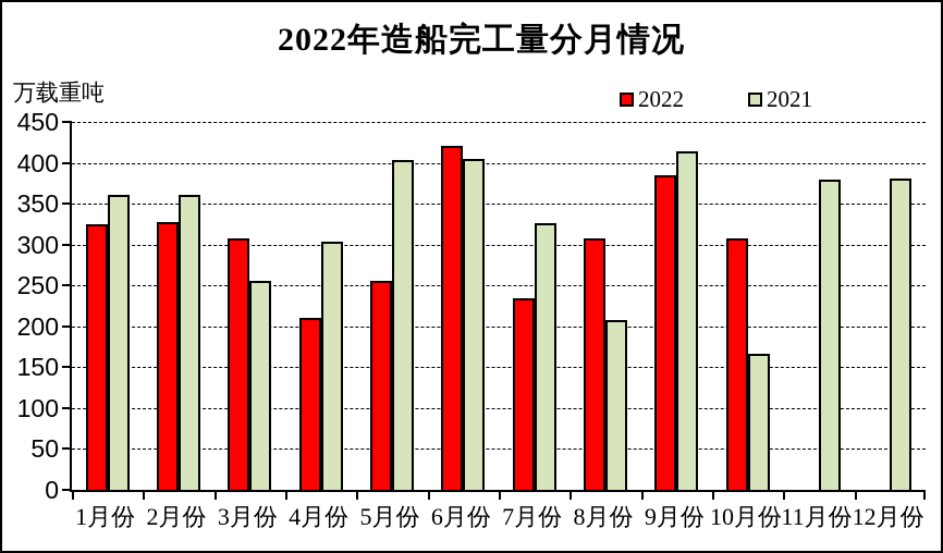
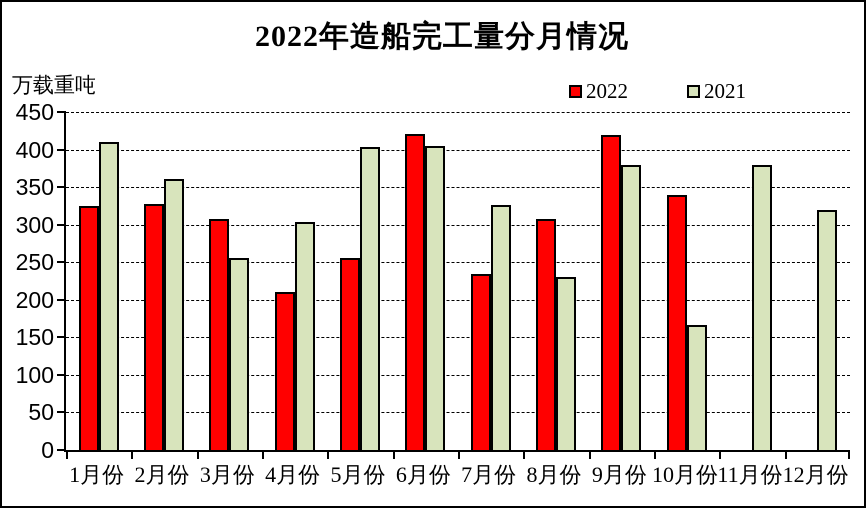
2021/1月份: 360 -> 410
2021/8月份: 210 -> 230
2022/9月份: 380 -> 420
2021/9月份: 410 -> 380
2022/10月份: 310 -> 340
2021/12月份: 380 -> 320
